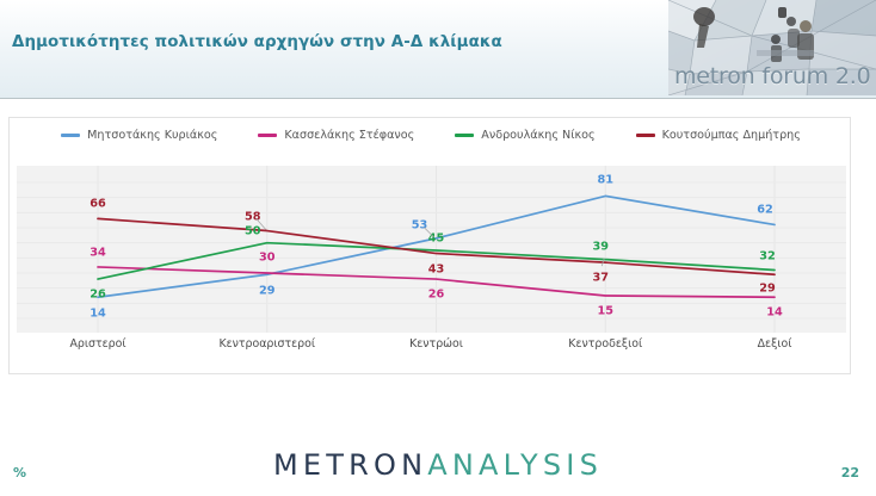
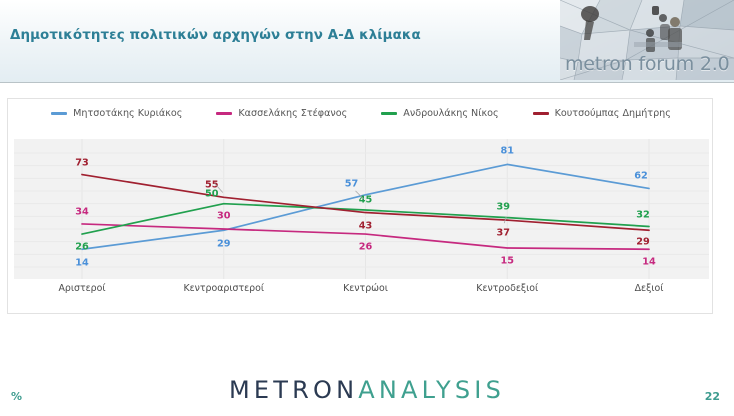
Κουτσούμπας Δημήτρης/Αριστεροί: 66 -> 73
Κουτσούμπας Δημήτρης/Κεντροαριστεροί: 58 -> 55
Μητσοτάκης Κυριάκος/Κεντρώοι: 53 -> 57
